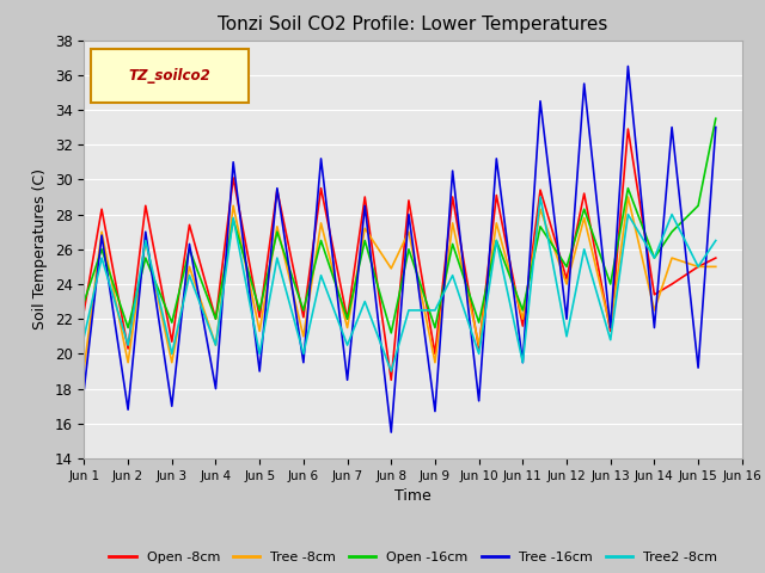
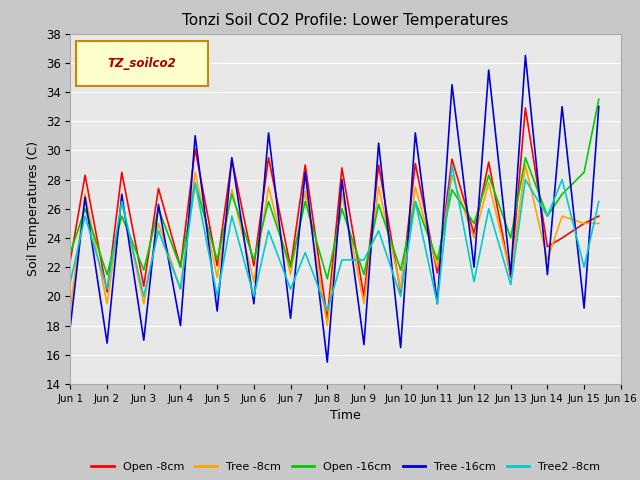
Tree -8cm/Jun 8: 24.9 -> 18.0
Tree -16cm/Jun 10: 17.3 -> 16.5
Tree2 -8cm/Jun 15: 25.0 -> 22.0
